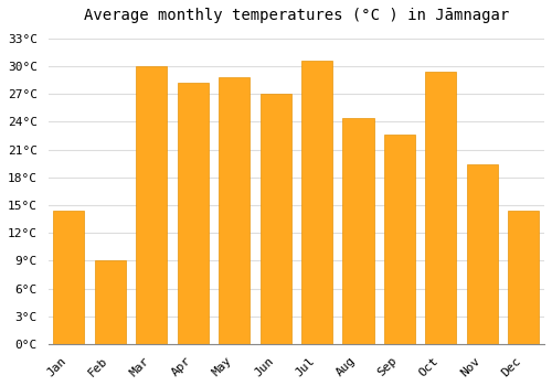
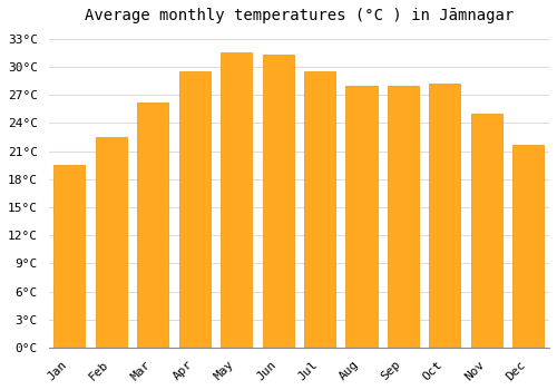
Jan: 14.4°C -> 19.5°C
Feb: 9.0°C -> 22.5°C
Mar: 30.0°C -> 26.2°C
Apr: 28.2°C -> 29.5°C
May: 28.8°C -> 31.5°C
Jun: 27.0°C -> 31.3°C
Jul: 30.6°C -> 29.5°C
Aug: 24.4°C -> 28.0°C
Sep: 22.6°C -> 28.0°C
Oct: 29.4°C -> 28.2°C
Nov: 19.4°C -> 25.0°C
Dec: 14.4°C -> 21.7°C
